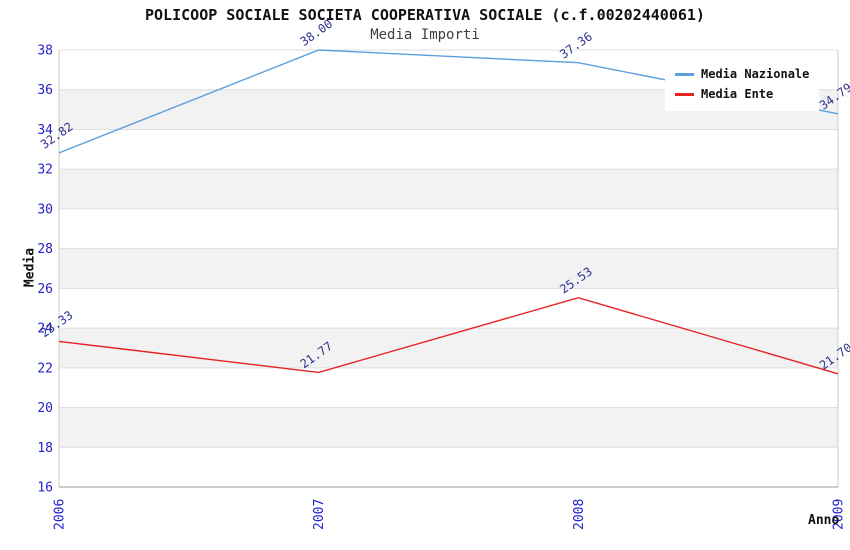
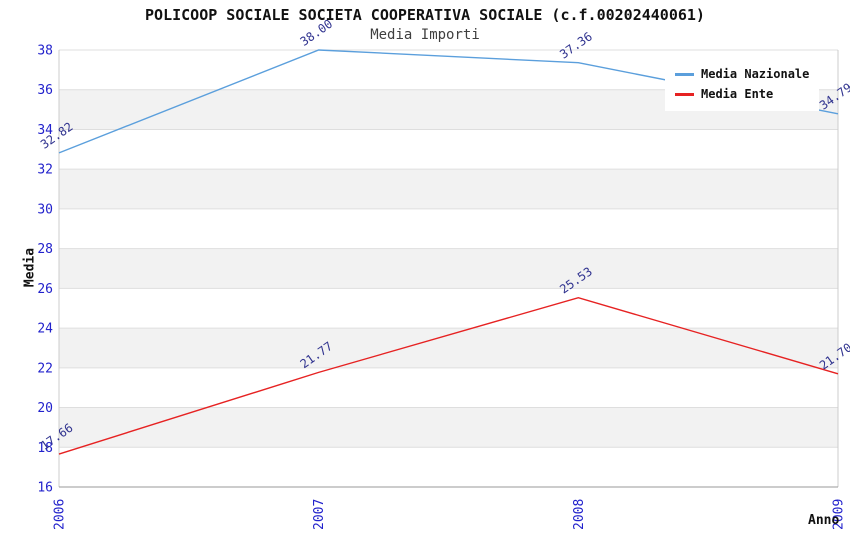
Media Ente/2006: 23.33 -> 17.66
